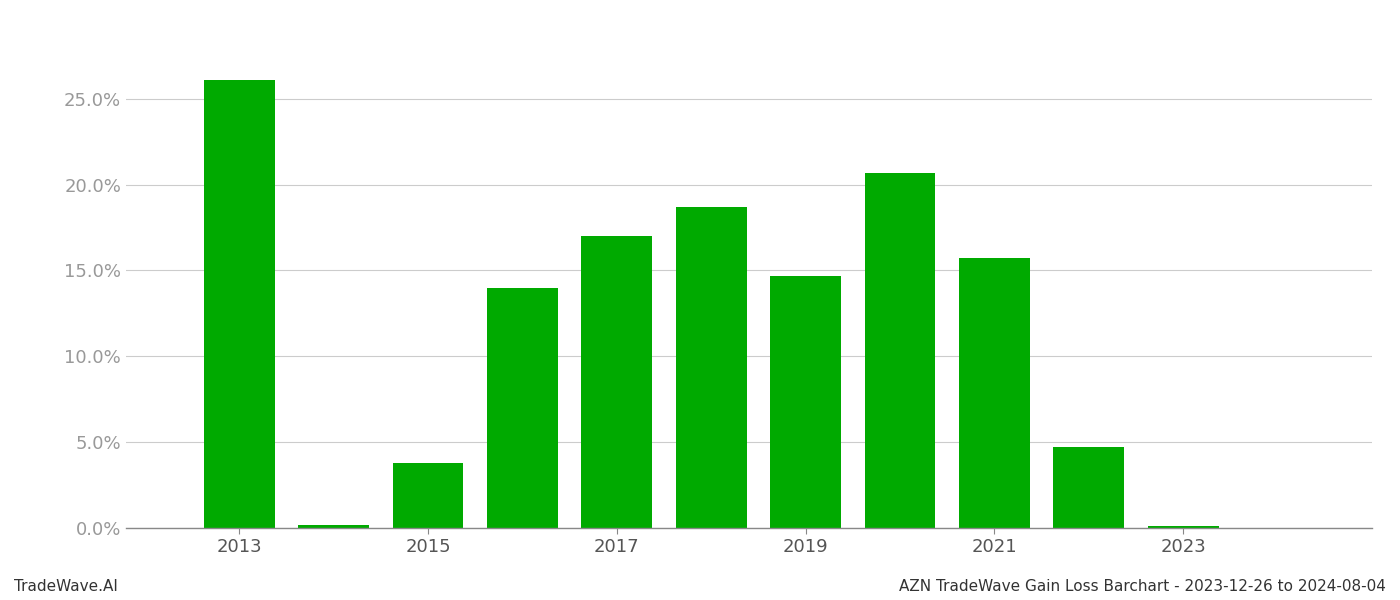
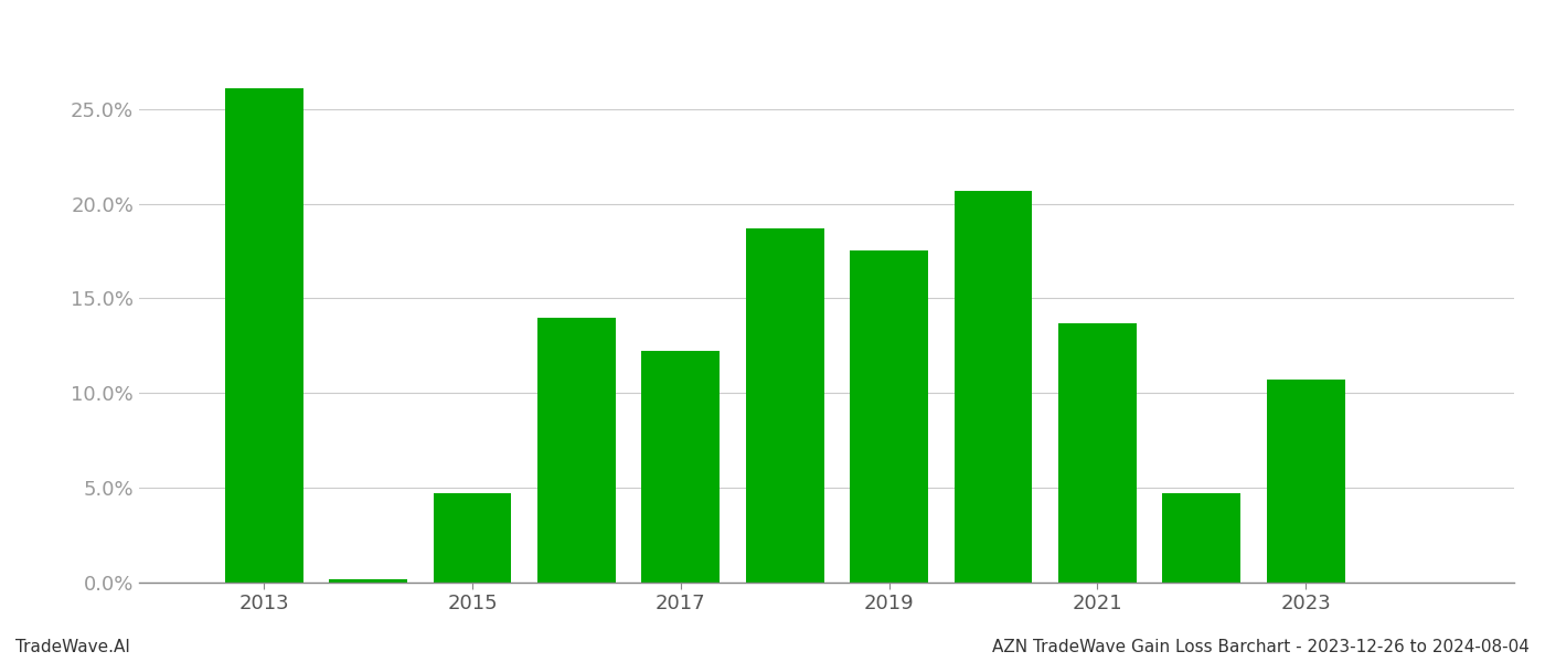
2015: 3.8% -> 4.7%
2017: 17.0% -> 12.2%
2019: 14.7% -> 17.5%
2021: 15.7% -> 13.7%
2023: 0.1% -> 10.7%
